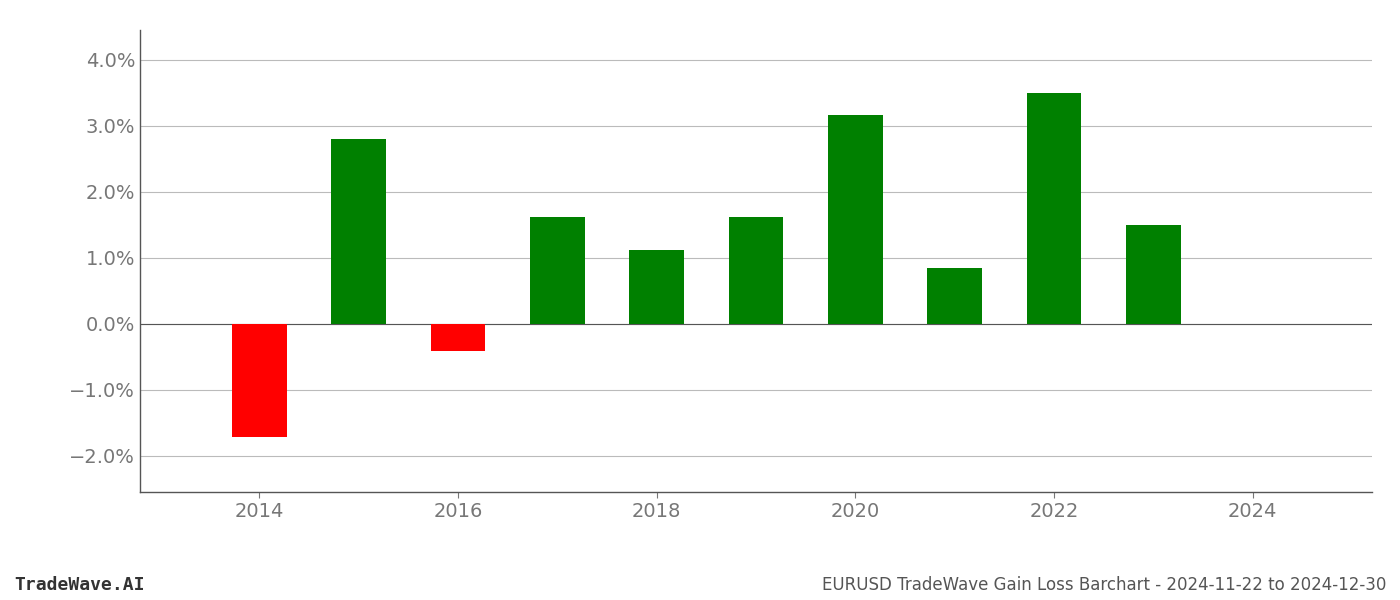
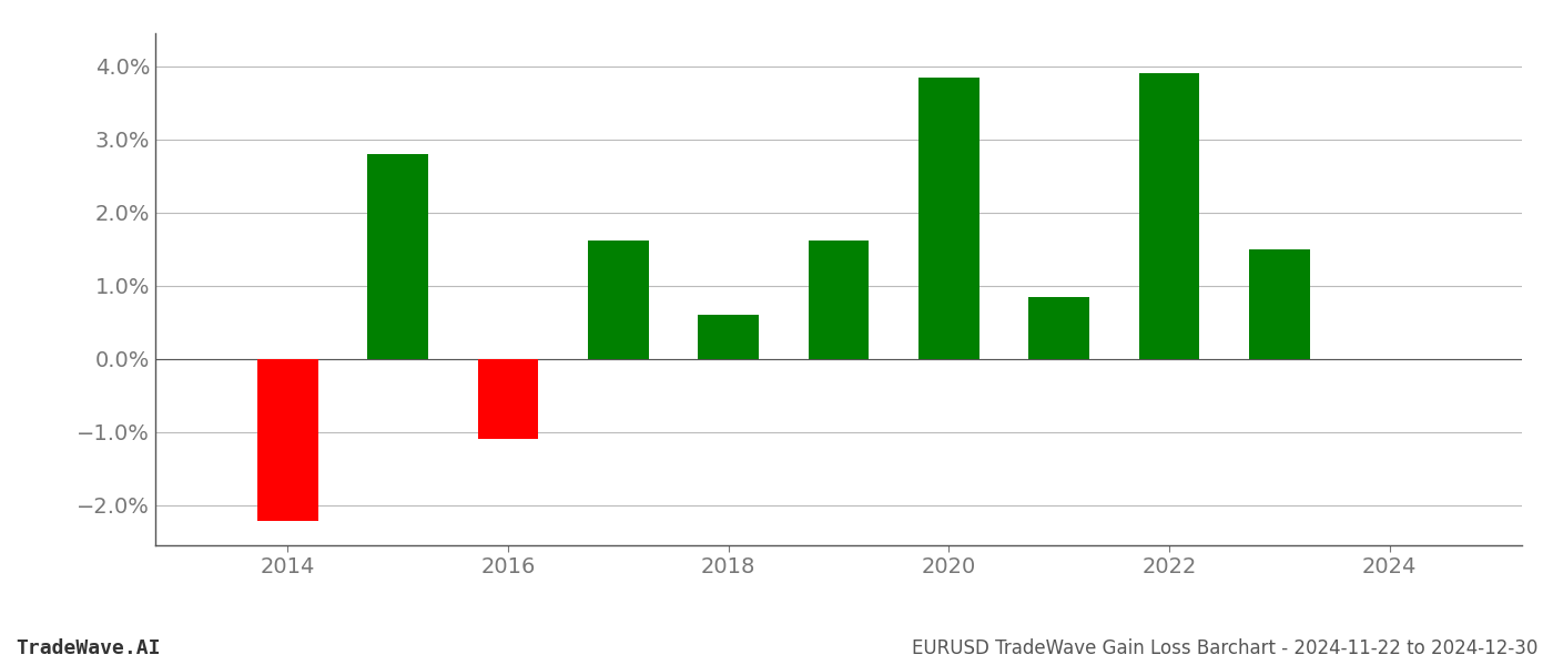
2014: -1.72% -> -2.21%
2016: -0.42% -> -1.10%
2018: 1.12% -> 0.60%
2020: 3.16% -> 3.85%
2022: 3.50% -> 3.90%
